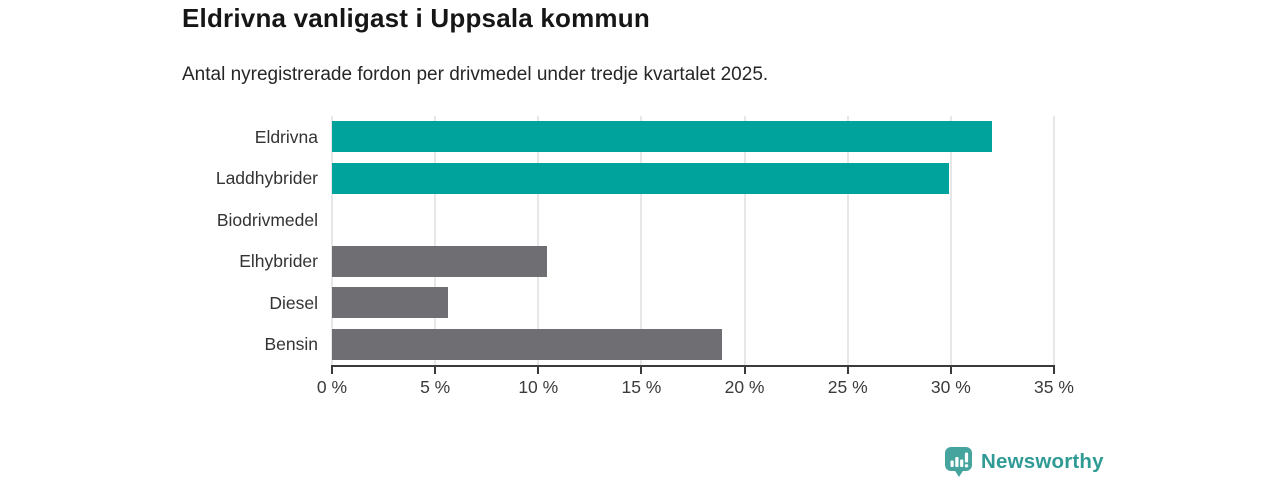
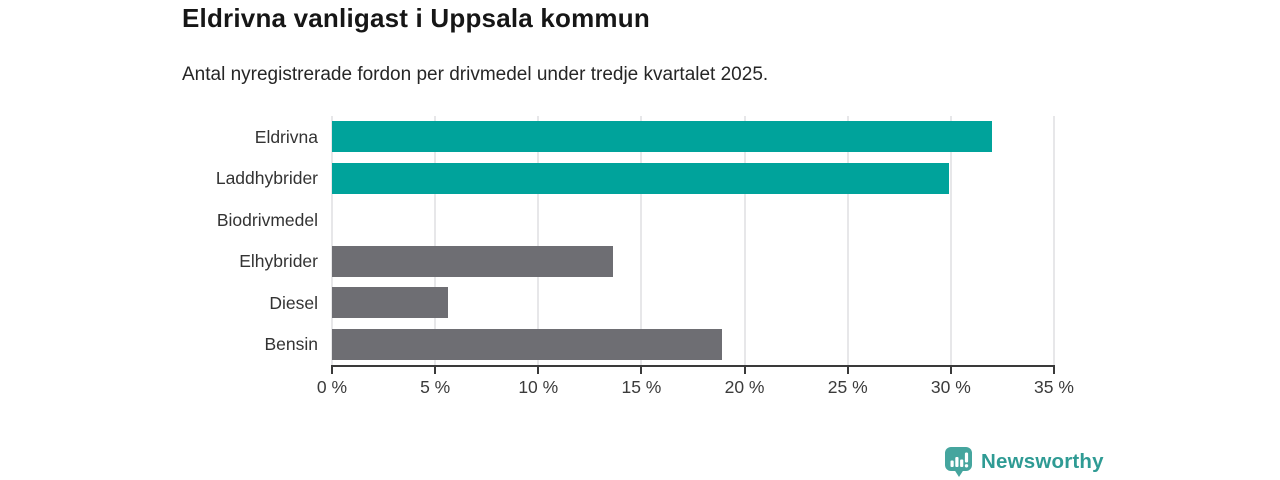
Elhybrider: 10.4% -> 13.6%
